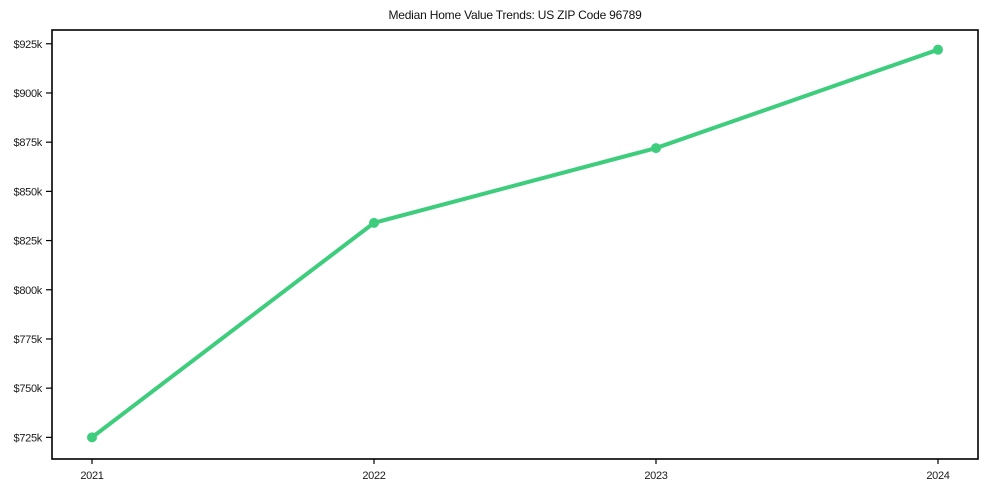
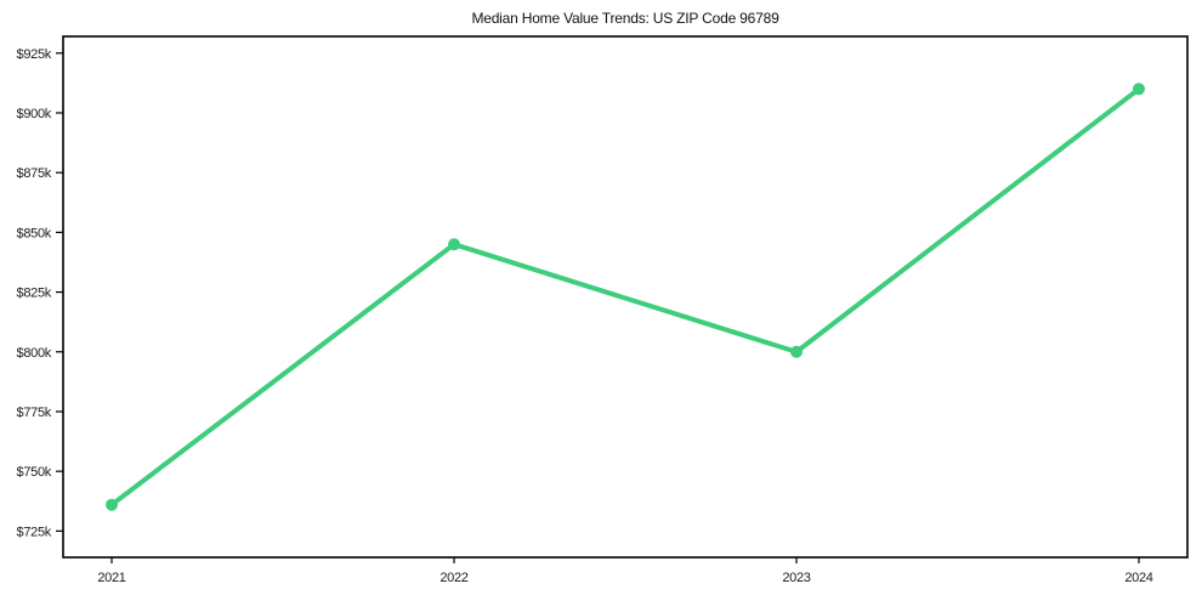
2021: $725k -> $736k
2022: $834k -> $845k
2023: $872k -> $800k
2024: $922k -> $910k
